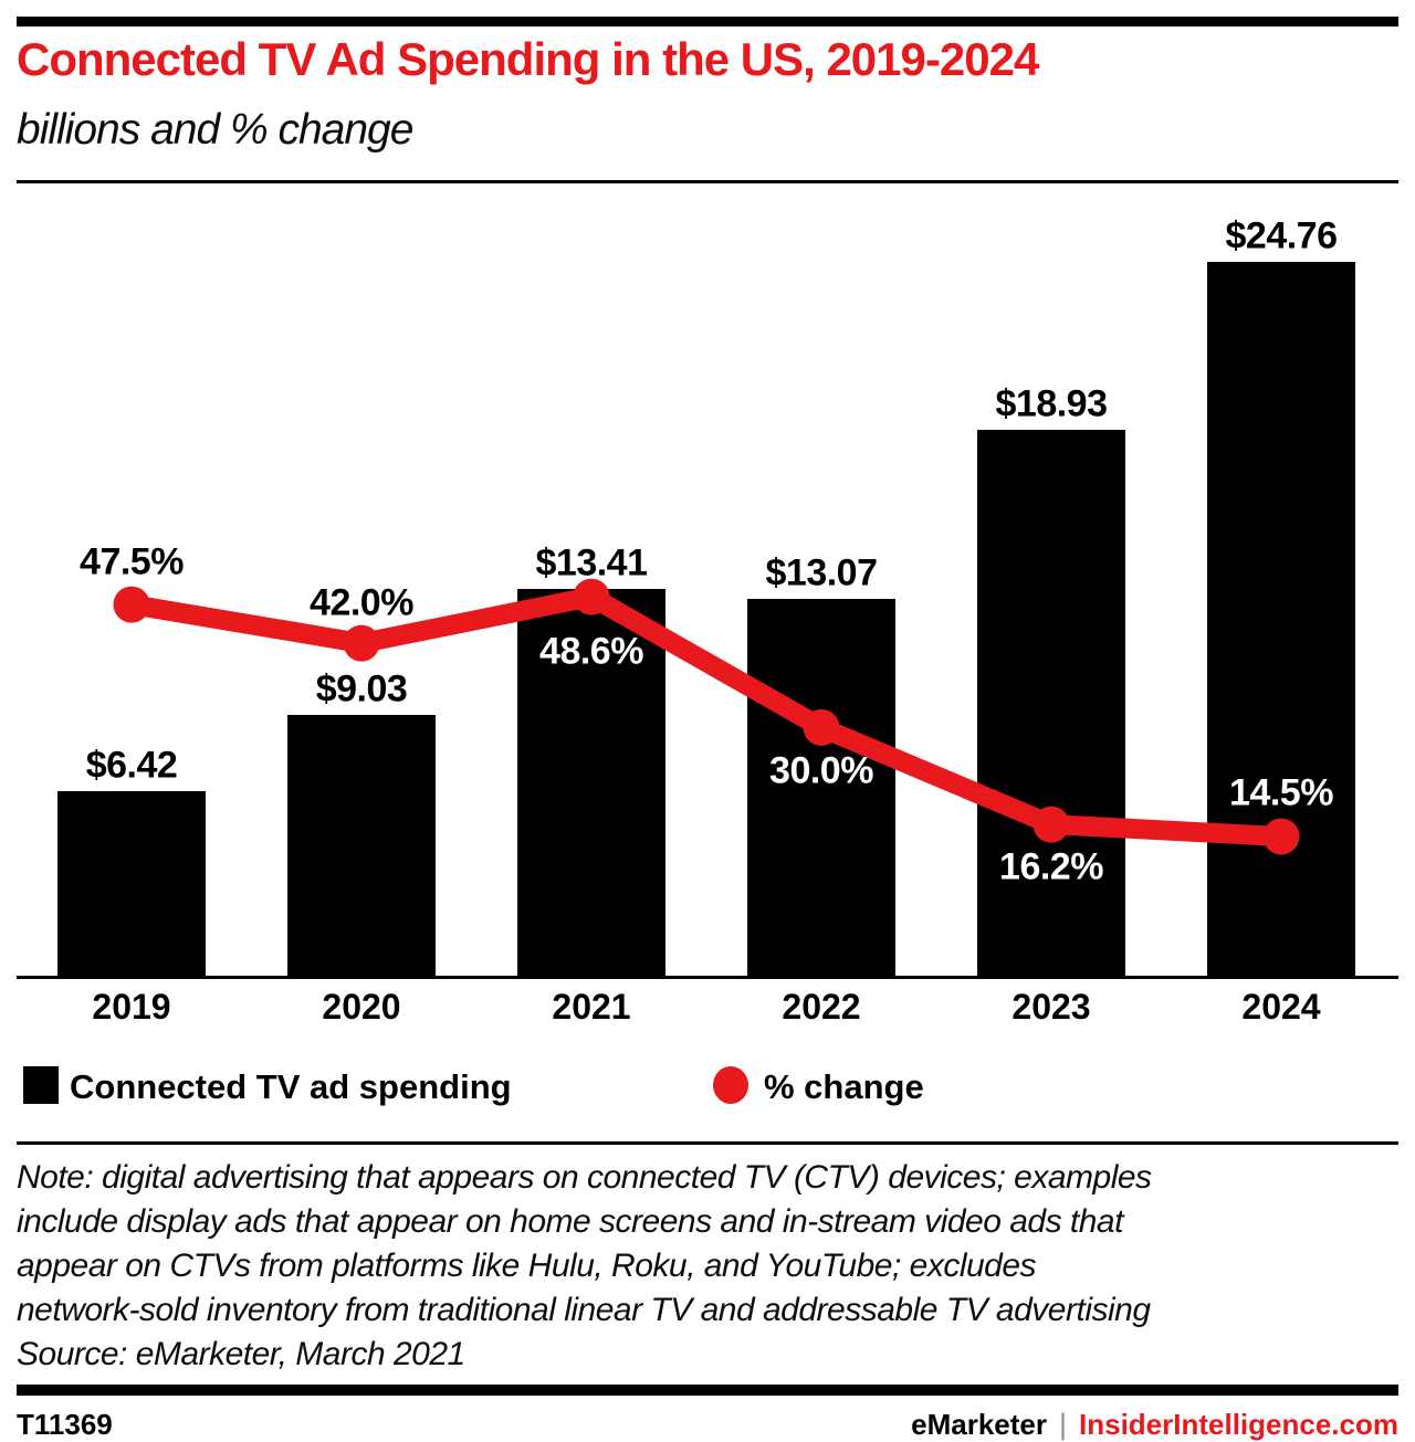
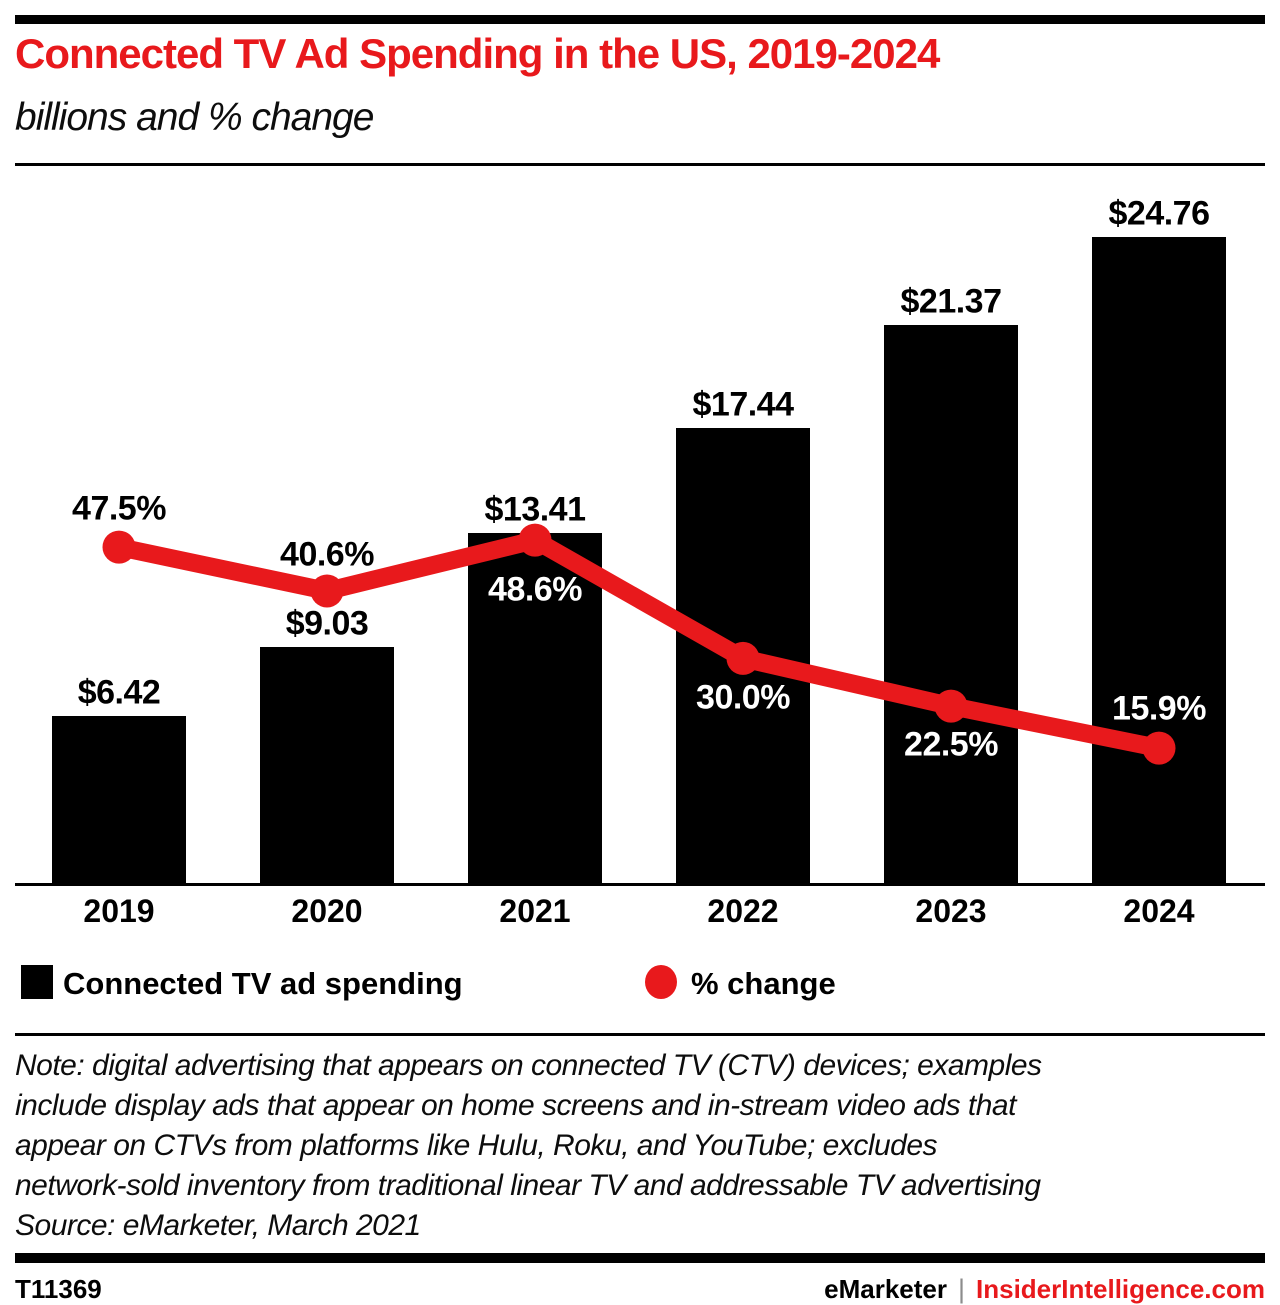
% change/2020: 42.0% -> 40.6%
Connected TV ad spending/2022: $13.07 -> $17.44
Connected TV ad spending/2023: $18.93 -> $21.37
% change/2023: 16.2% -> 22.5%
% change/2024: 14.5% -> 15.9%
